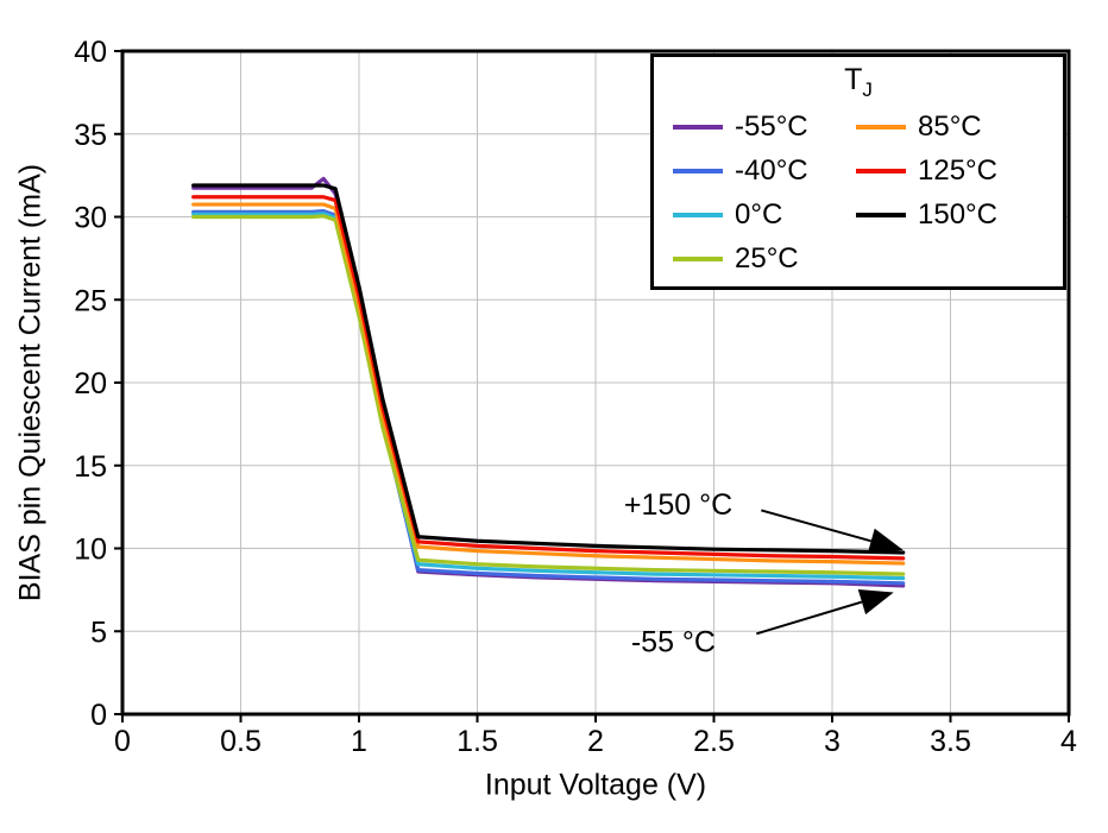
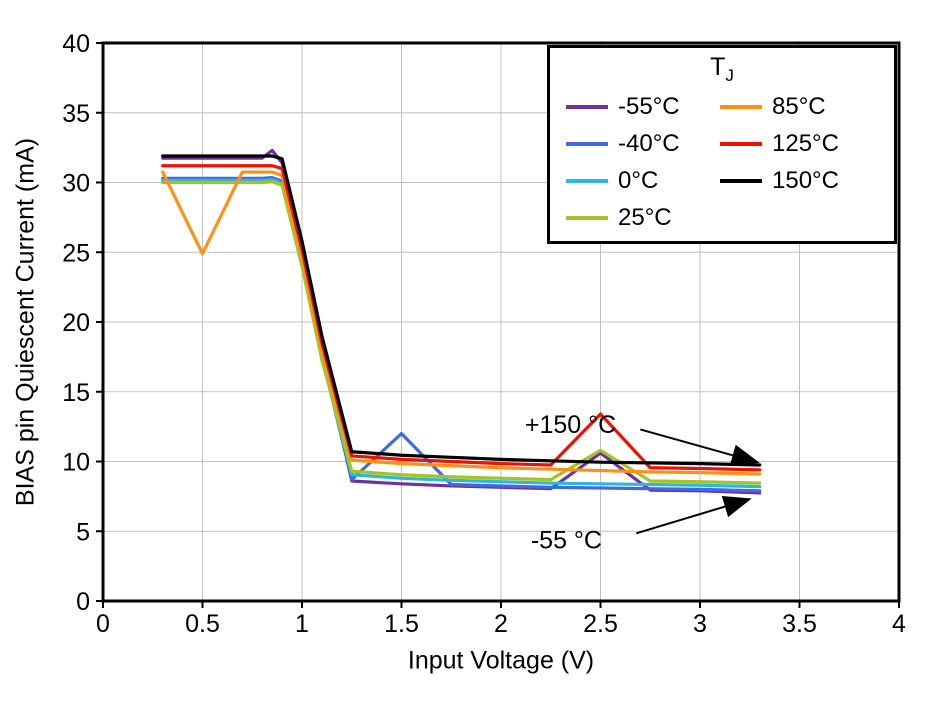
85°C/0.5: 30,8 -> 24,9
-40°C/1.5: 8,5 -> 12,0
-55°C/2.5: 8,0 -> 10,6
25°C/2.5: 8,7 -> 10,8
125°C/2.5: 9,7 -> 13,4
